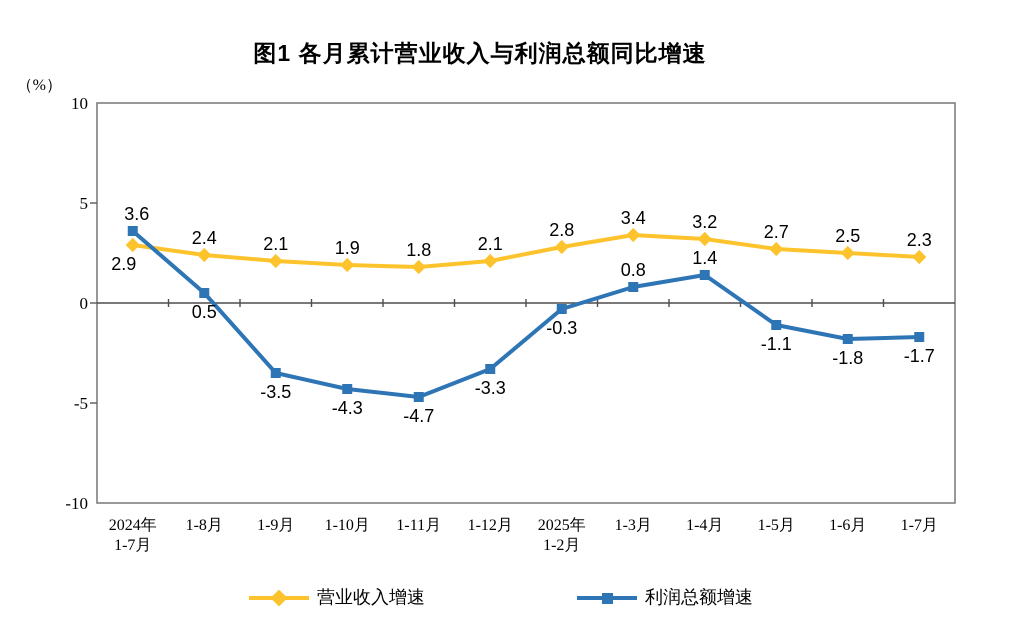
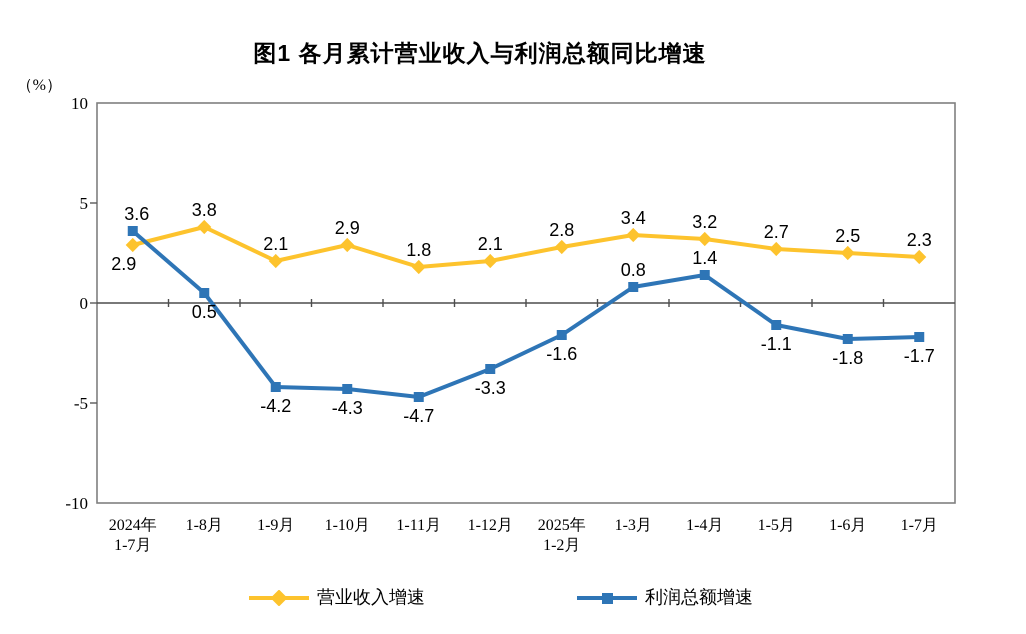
营业收入增速/1-8月: 2.4 -> 3.8
利润总额增速/1-9月: -3.5 -> -4.2
营业收入增速/1-10月: 1.9 -> 2.9
利润总额增速/2025年 1-2月: -0.3 -> -1.6
